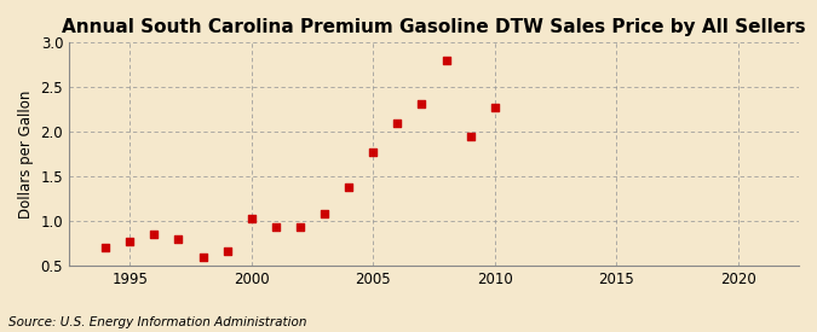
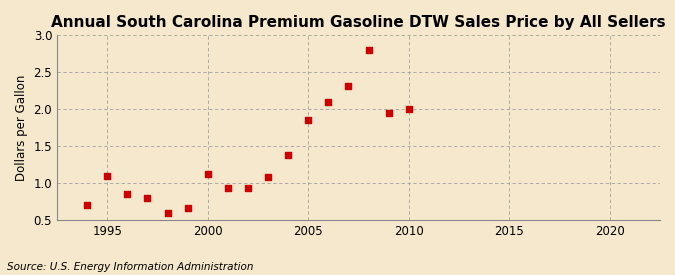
1995: 0.77 -> 1.10
2000: 1.03 -> 1.12
2005: 1.77 -> 1.86
2010: 2.28 -> 2.00
